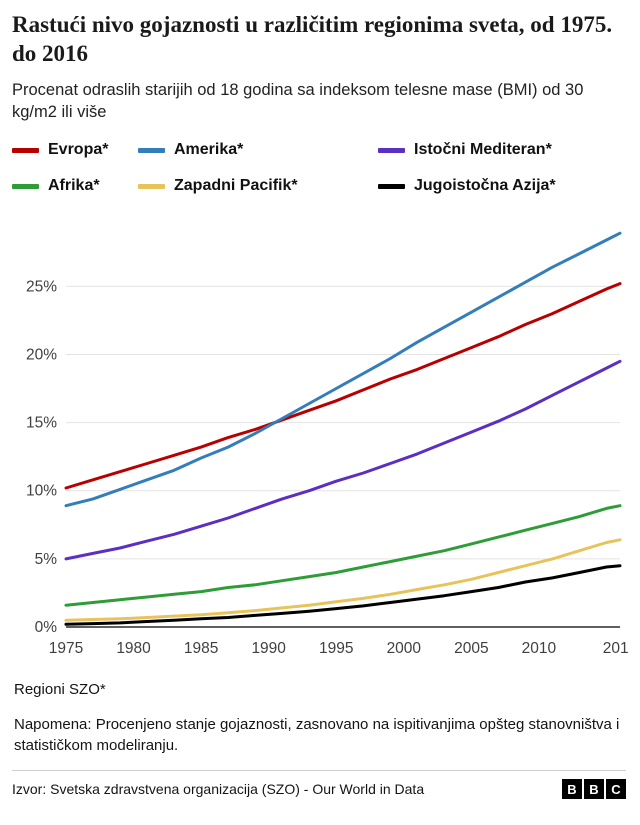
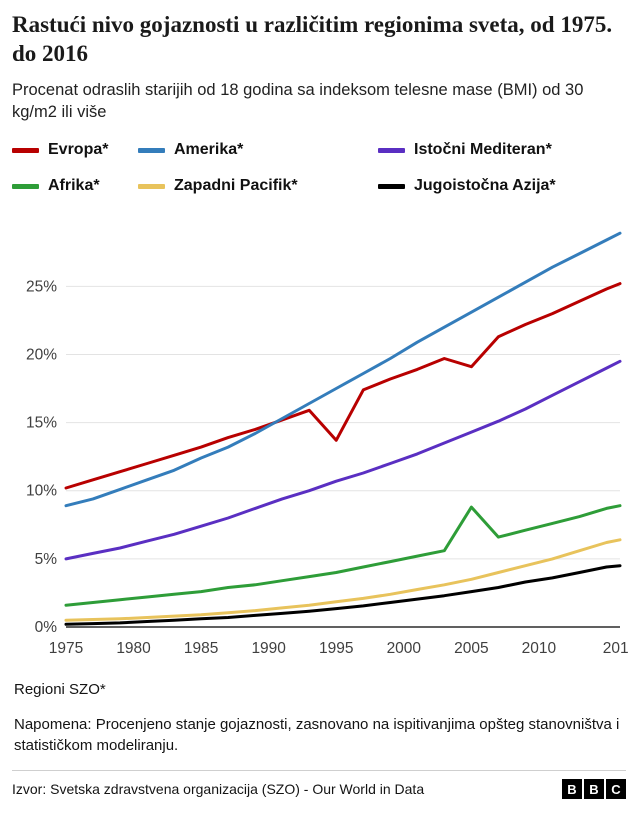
Evropa*/1995: 16.6% -> 13.7%
Evropa*/2005: 20.5% -> 19.1%
Afrika*/2005: 6.1% -> 8.8%
